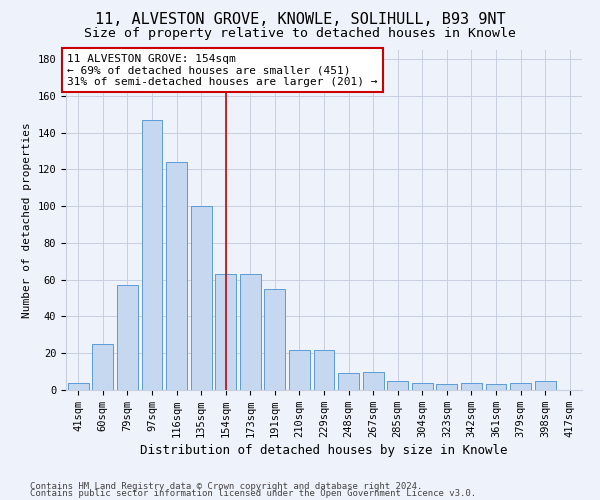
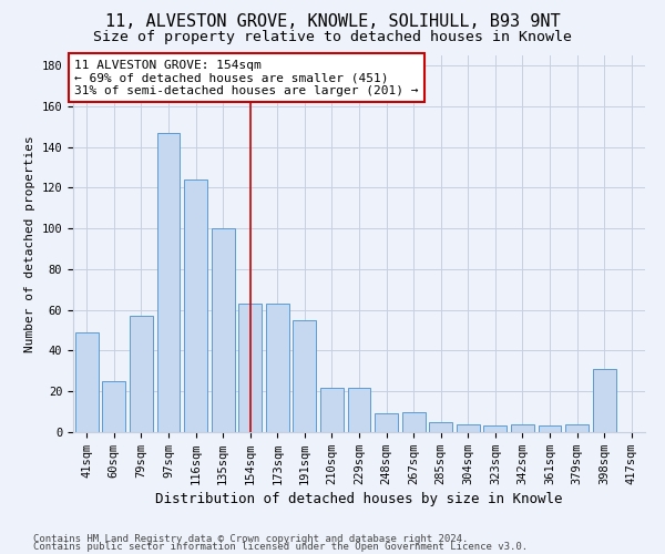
41sqm: 4 -> 49
398sqm: 5 -> 31
